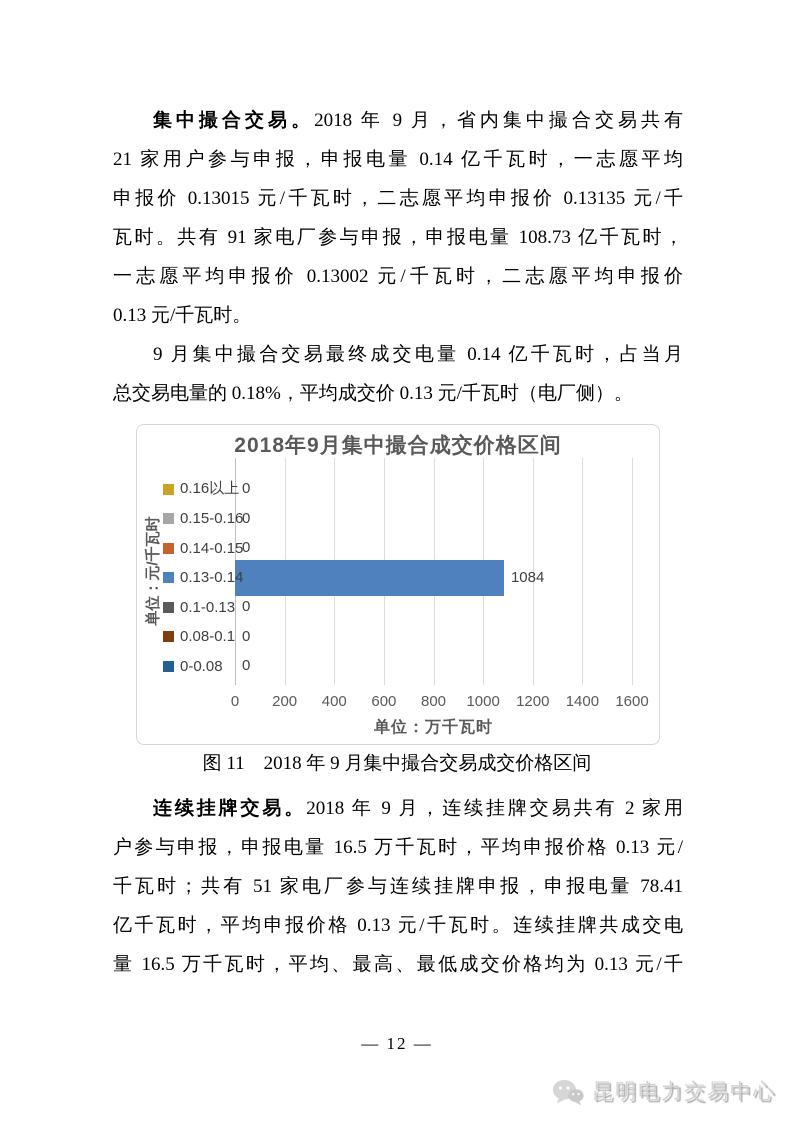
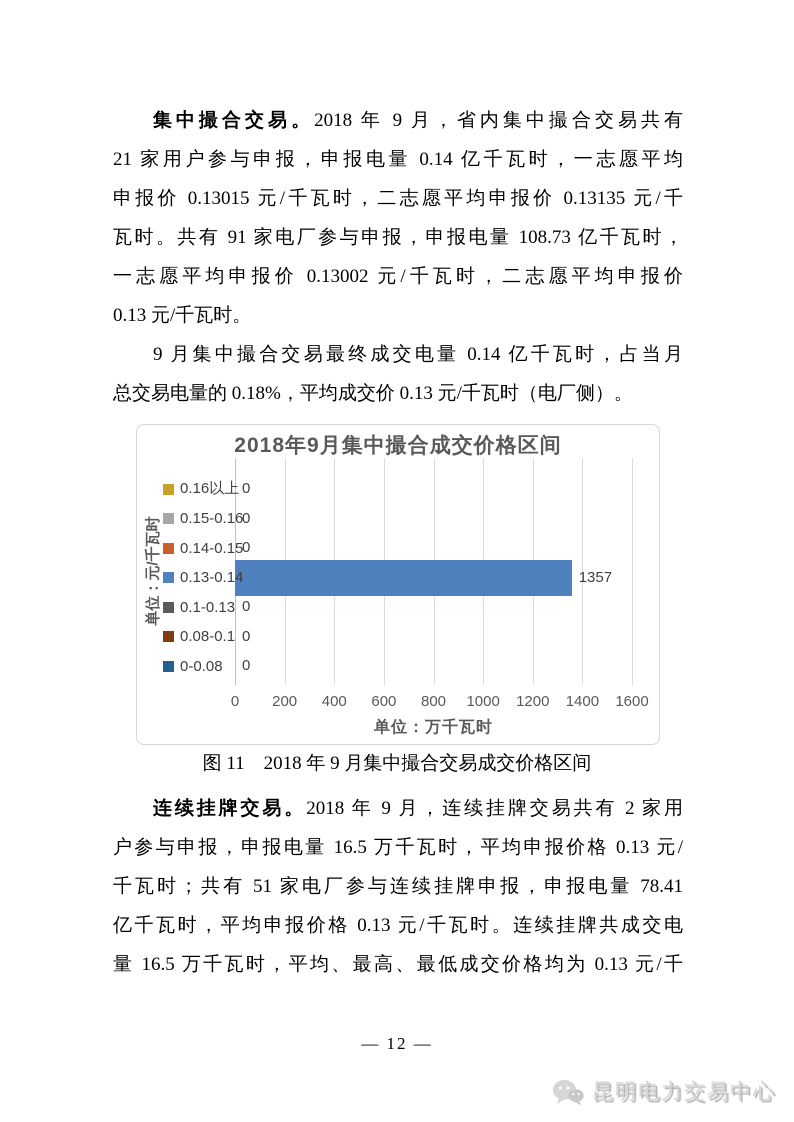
0.13-0.14: 1084 -> 1357
